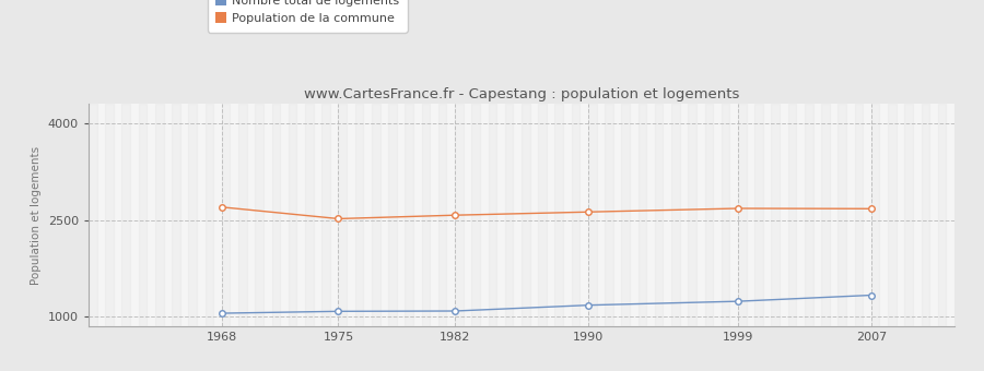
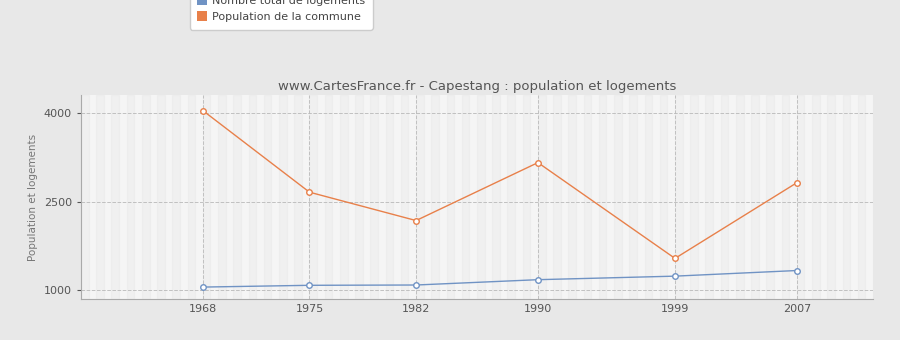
Population de la commune/1968: 2700 -> 4040
Population de la commune/1975: 2520 -> 2660
Population de la commune/1982: 2580 -> 2180
Population de la commune/1990: 2620 -> 3160
Population de la commune/1999: 2680 -> 1540
Population de la commune/2007: 2680 -> 2820
